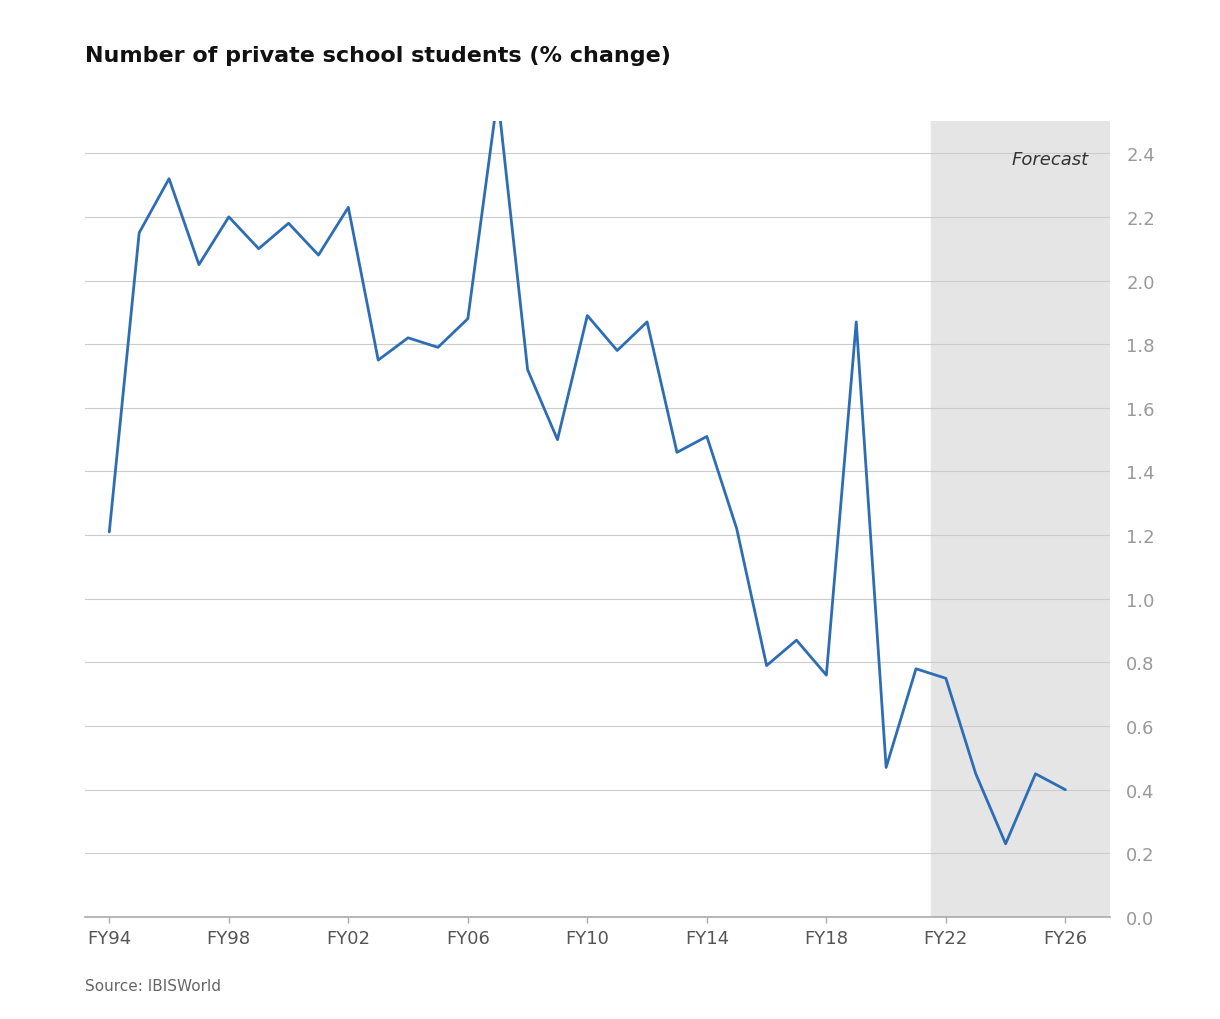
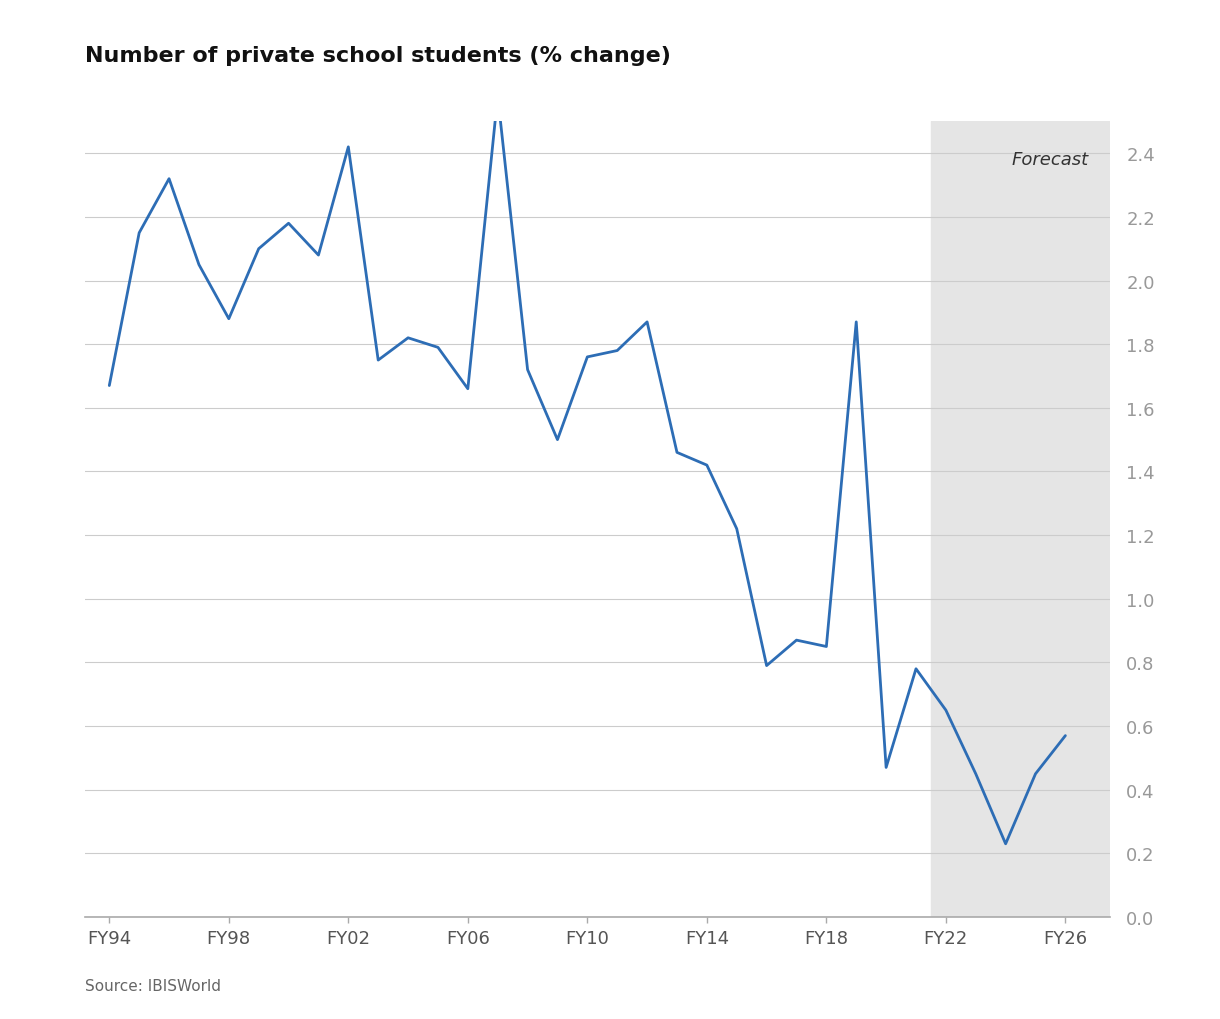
FY94: 1.21 -> 1.67
FY98: 2.20 -> 1.88
FY02: 2.23 -> 2.42
FY06: 1.88 -> 1.66
FY10: 1.89 -> 1.76
FY14: 1.51 -> 1.42
FY18: 0.76 -> 0.85
FY22: 0.75 -> 0.65
FY26: 0.40 -> 0.57
